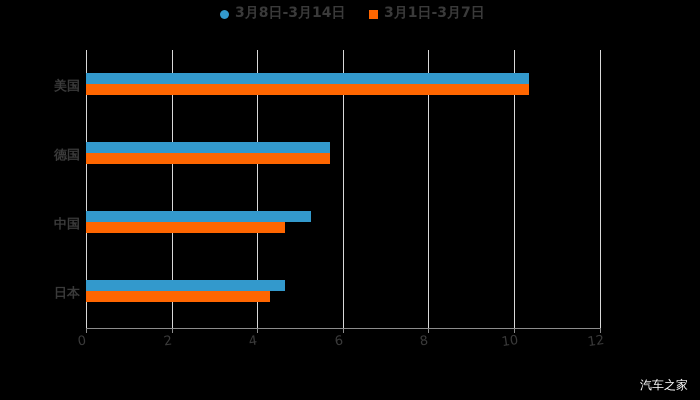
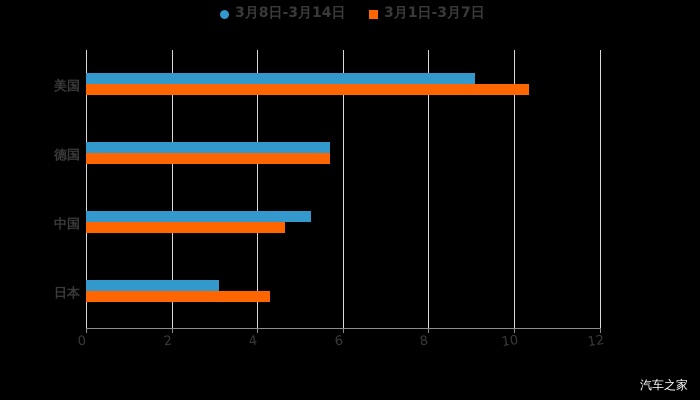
3月8日-3月14日/美国: 10.3 -> 9.1
3月8日-3月14日/日本: 4.7 -> 3.1
